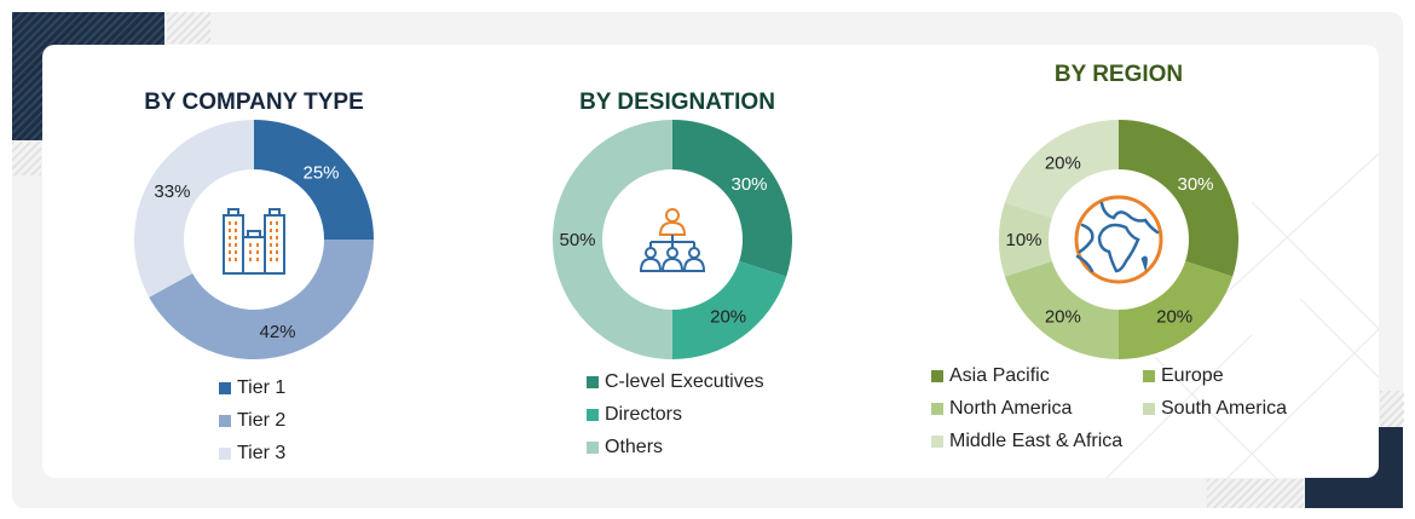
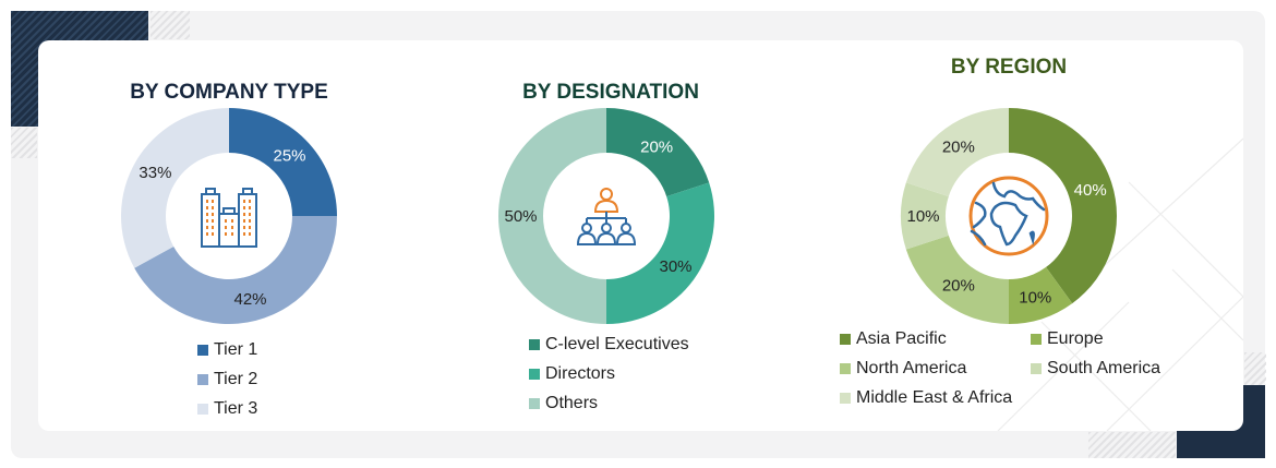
BY DESIGNATION/C-level Executives: 30% -> 20%
BY DESIGNATION/Directors: 20% -> 30%
BY REGION/Asia Pacific: 30% -> 40%
BY REGION/Europe: 20% -> 10%
